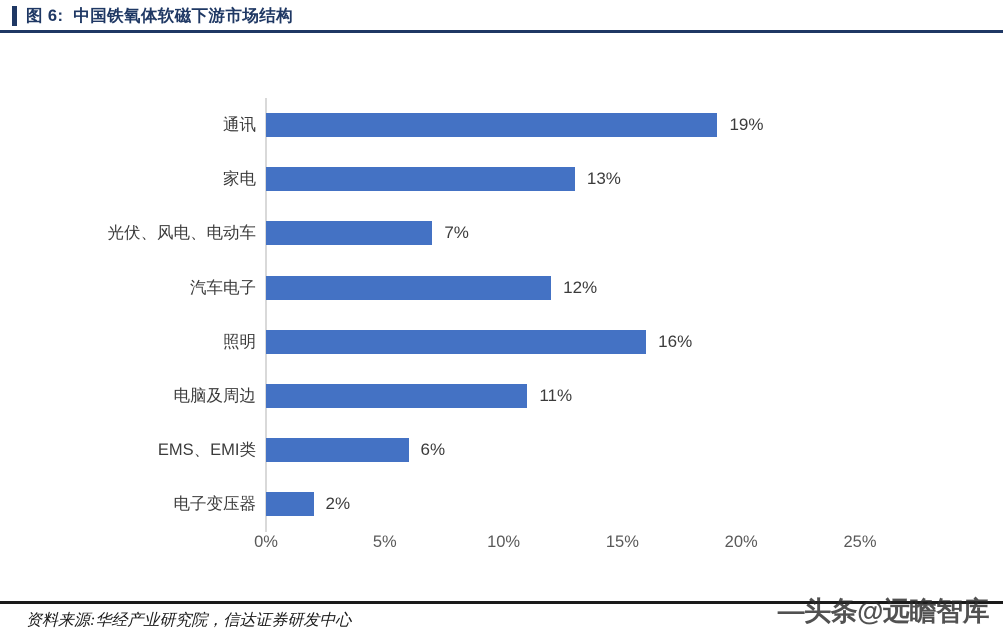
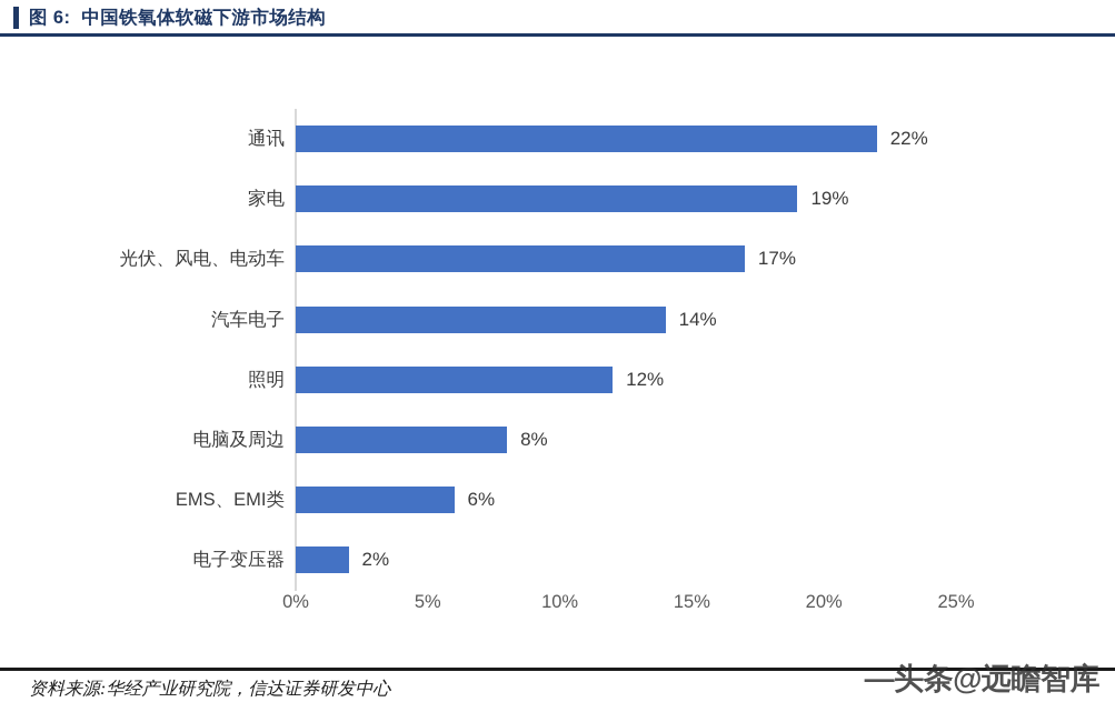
通讯: 19% -> 22%
家电: 13% -> 19%
光伏、风电、电动车: 7% -> 17%
汽车电子: 12% -> 14%
照明: 16% -> 12%
电脑及周边: 11% -> 8%
